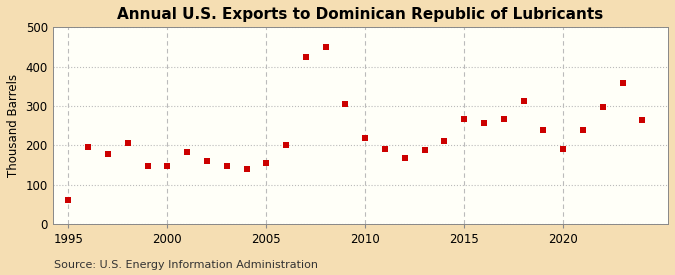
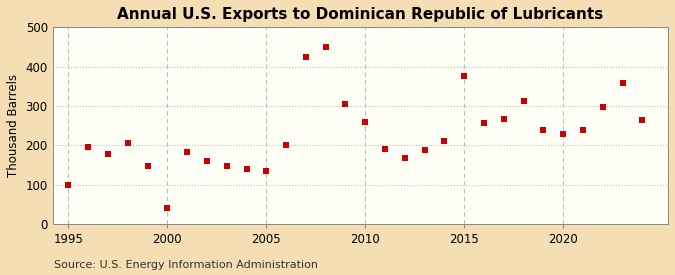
1995: 62 -> 100
2000: 148 -> 40
2005: 155 -> 135
2010: 218 -> 260
2015: 268 -> 375
2020: 190 -> 230
